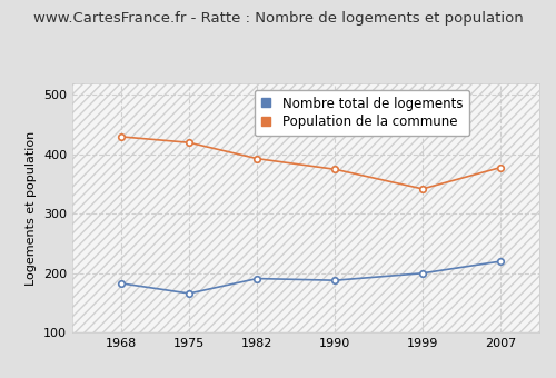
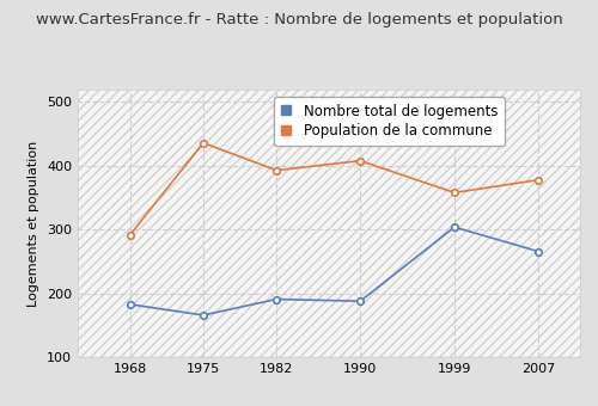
Population de la commune/1968: 430 -> 292
Population de la commune/1975: 420 -> 436
Population de la commune/1990: 375 -> 408
Nombre total de logements/1999: 200 -> 304
Population de la commune/1999: 342 -> 358
Nombre total de logements/2007: 220 -> 266
